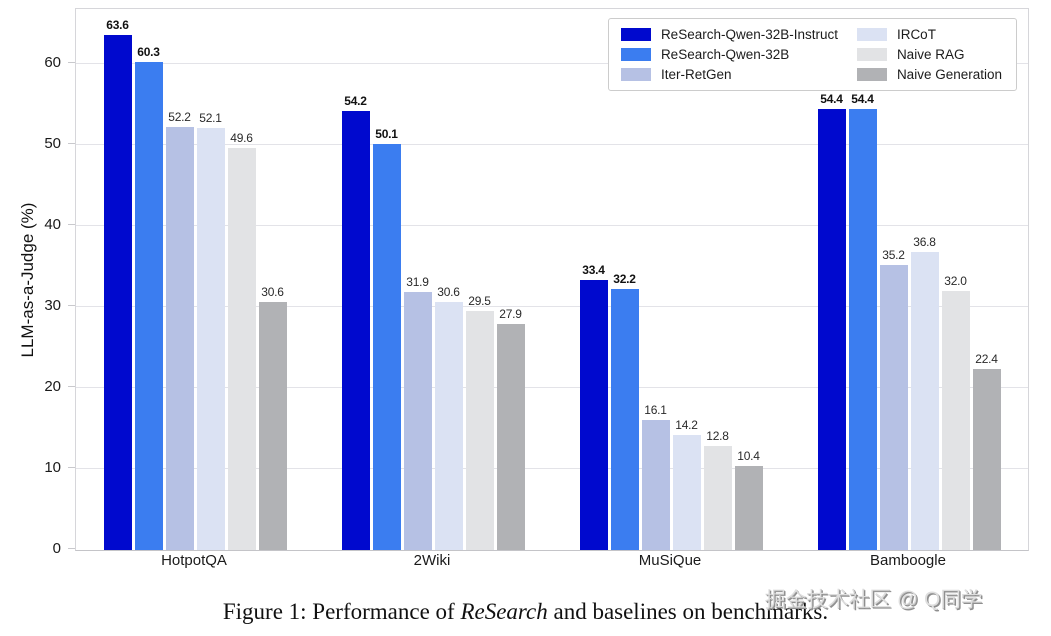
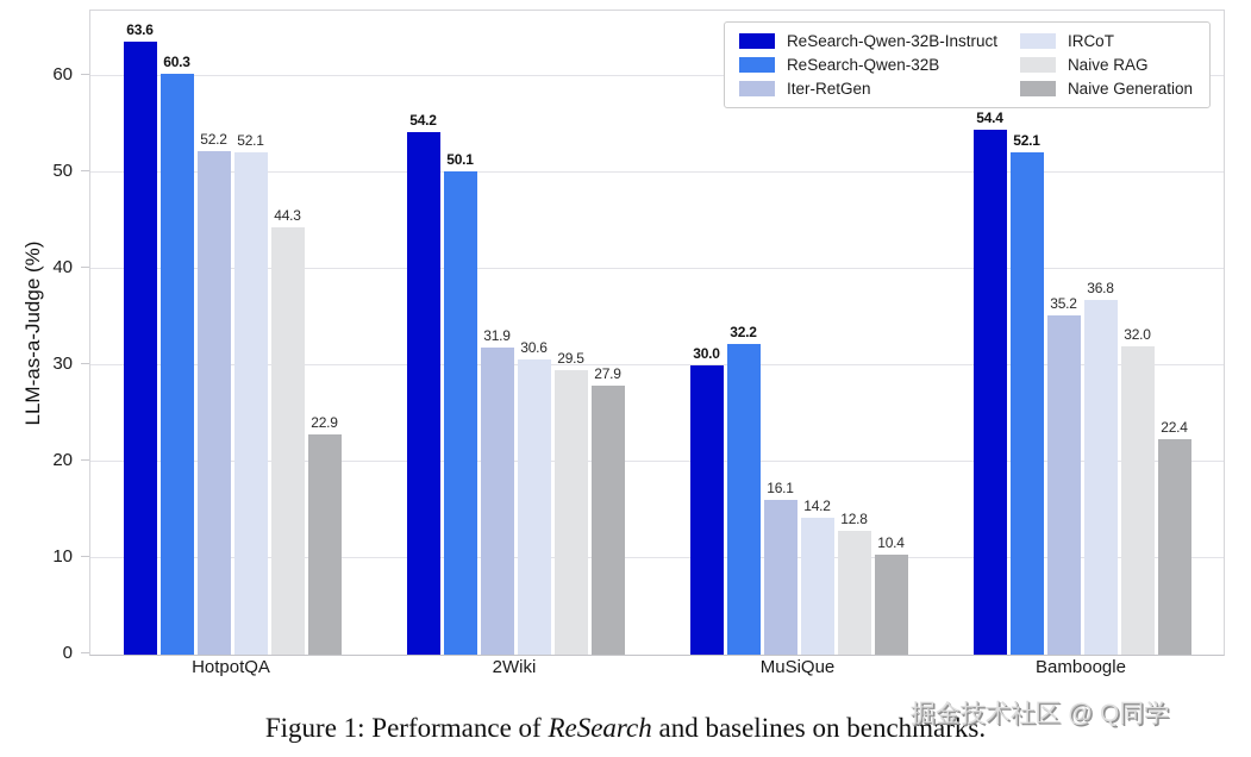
Naive RAG/HotpotQA: 49.6 -> 44.3
Naive Generation/HotpotQA: 30.6 -> 22.9
ReSearch-Qwen-32B-Instruct/MuSiQue: 33.4 -> 30.0
ReSearch-Qwen-32B/Bamboogle: 54.4 -> 52.1
